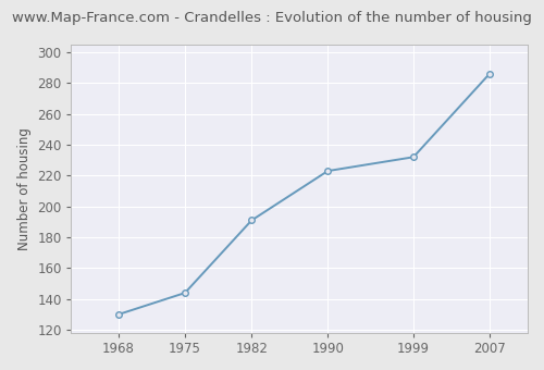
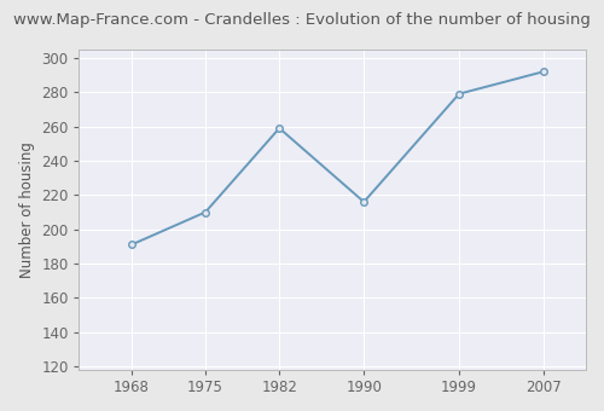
1968: 130 -> 191
1975: 144 -> 210
1982: 191 -> 259
1990: 223 -> 216
1999: 232 -> 279
2007: 286 -> 292
